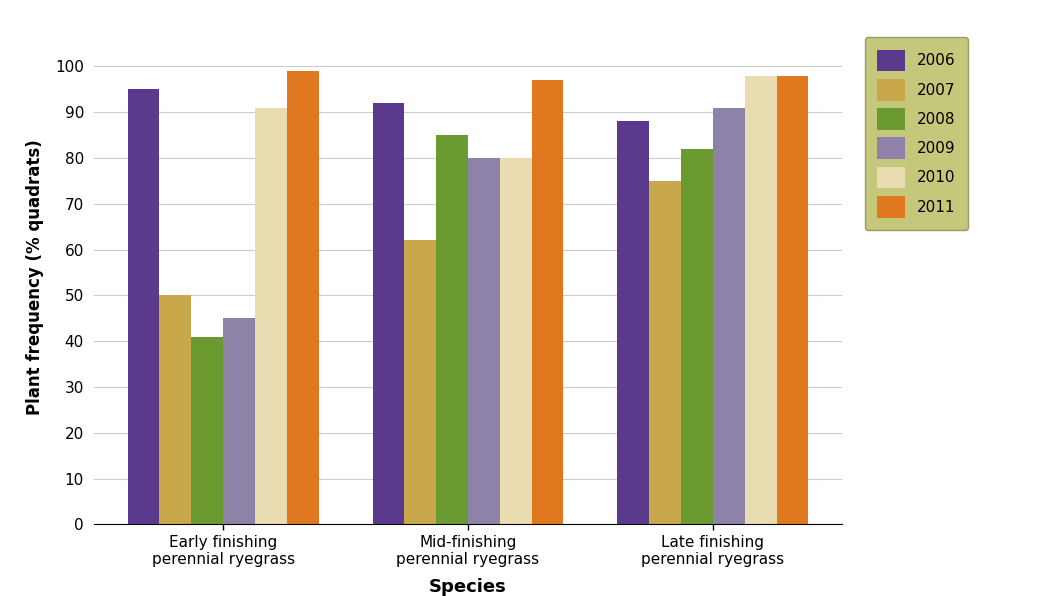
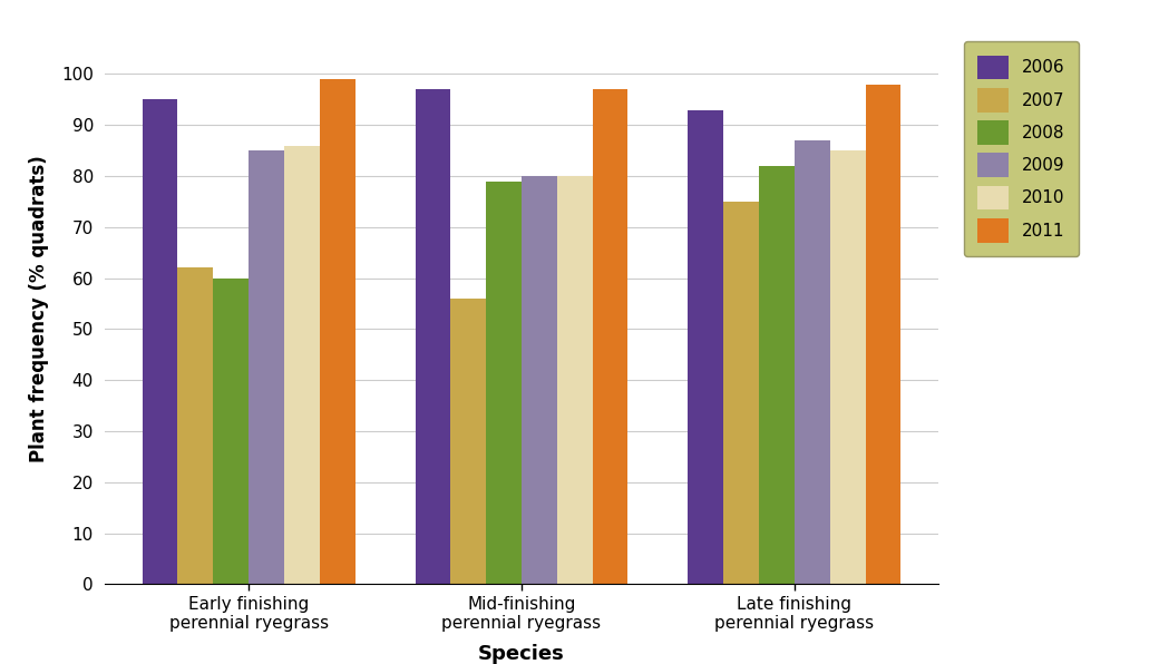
2007/Early finishing perennial ryegrass: 50 -> 62
2008/Early finishing perennial ryegrass: 41 -> 60
2009/Early finishing perennial ryegrass: 45 -> 85
2010/Early finishing perennial ryegrass: 91 -> 86
2006/Mid-finishing perennial ryegrass: 92 -> 97
2007/Mid-finishing perennial ryegrass: 62 -> 56
2008/Mid-finishing perennial ryegrass: 85 -> 79
2006/Late finishing perennial ryegrass: 88 -> 93
2009/Late finishing perennial ryegrass: 91 -> 87
2010/Late finishing perennial ryegrass: 98 -> 85
